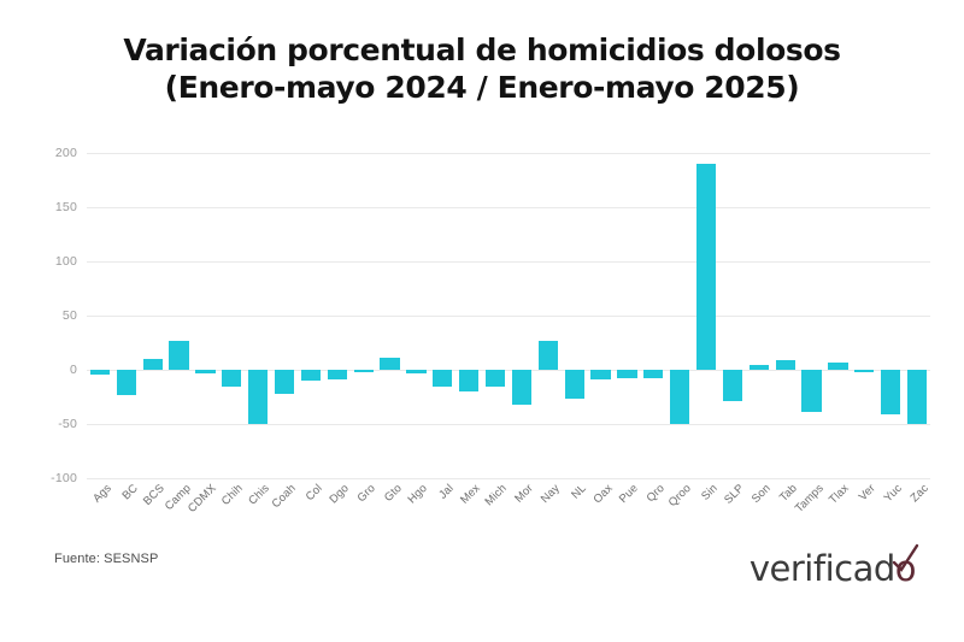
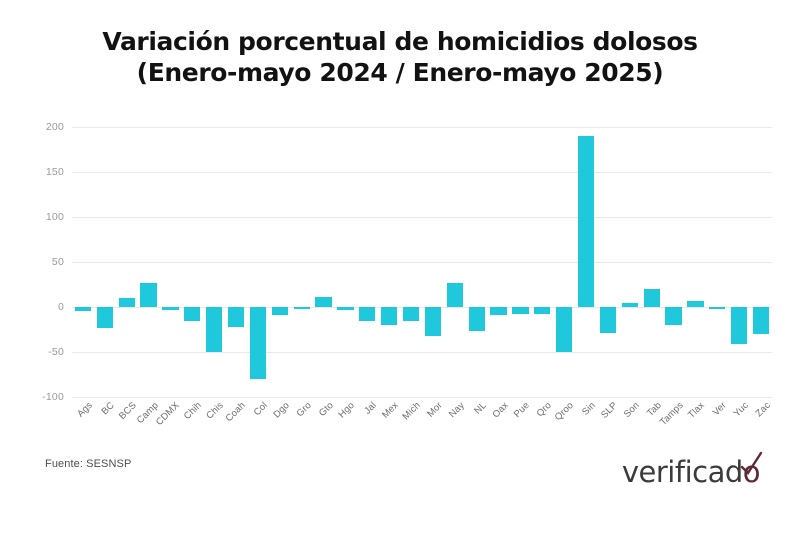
Col: -10 -> -80
Tab: 10 -> 20
Tamps: -40 -> -20
Zac: -50 -> -30
